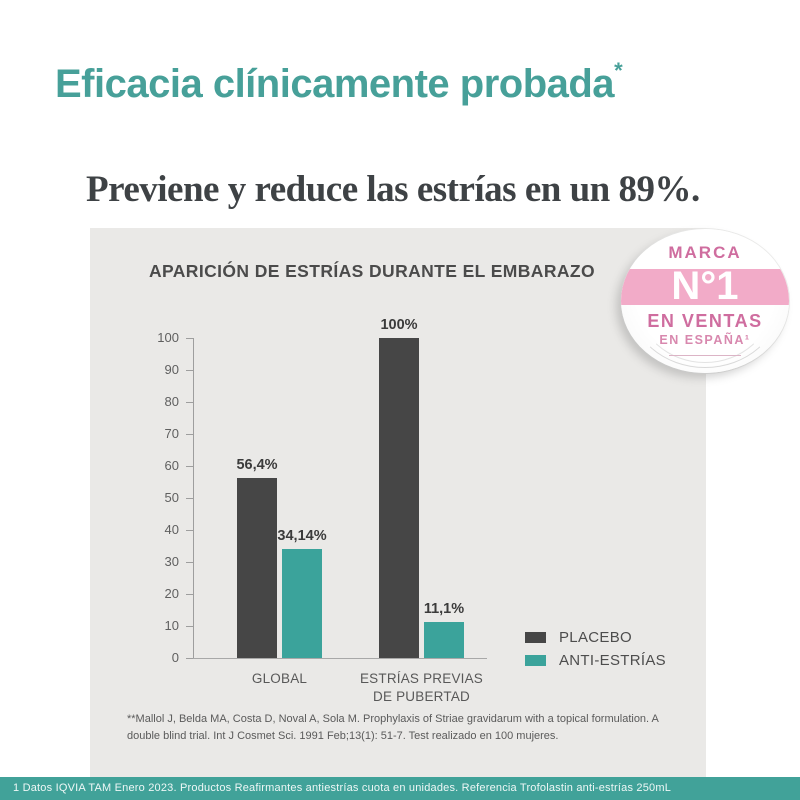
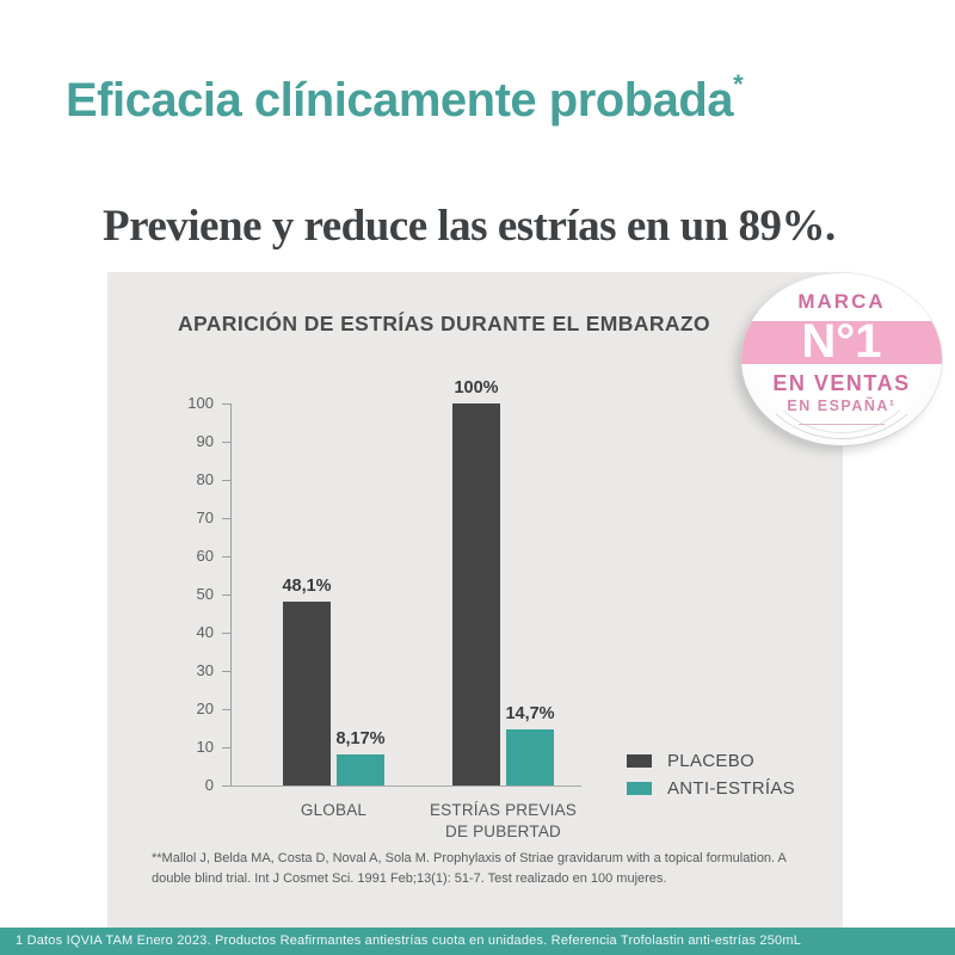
PLACEBO/GLOBAL: 56,4% -> 48,1%
ANTI-ESTRÍAS/GLOBAL: 34,14% -> 8,17%
ANTI-ESTRÍAS/ESTRÍAS PREVIAS DE PUBERTAD: 11,1% -> 14,7%
